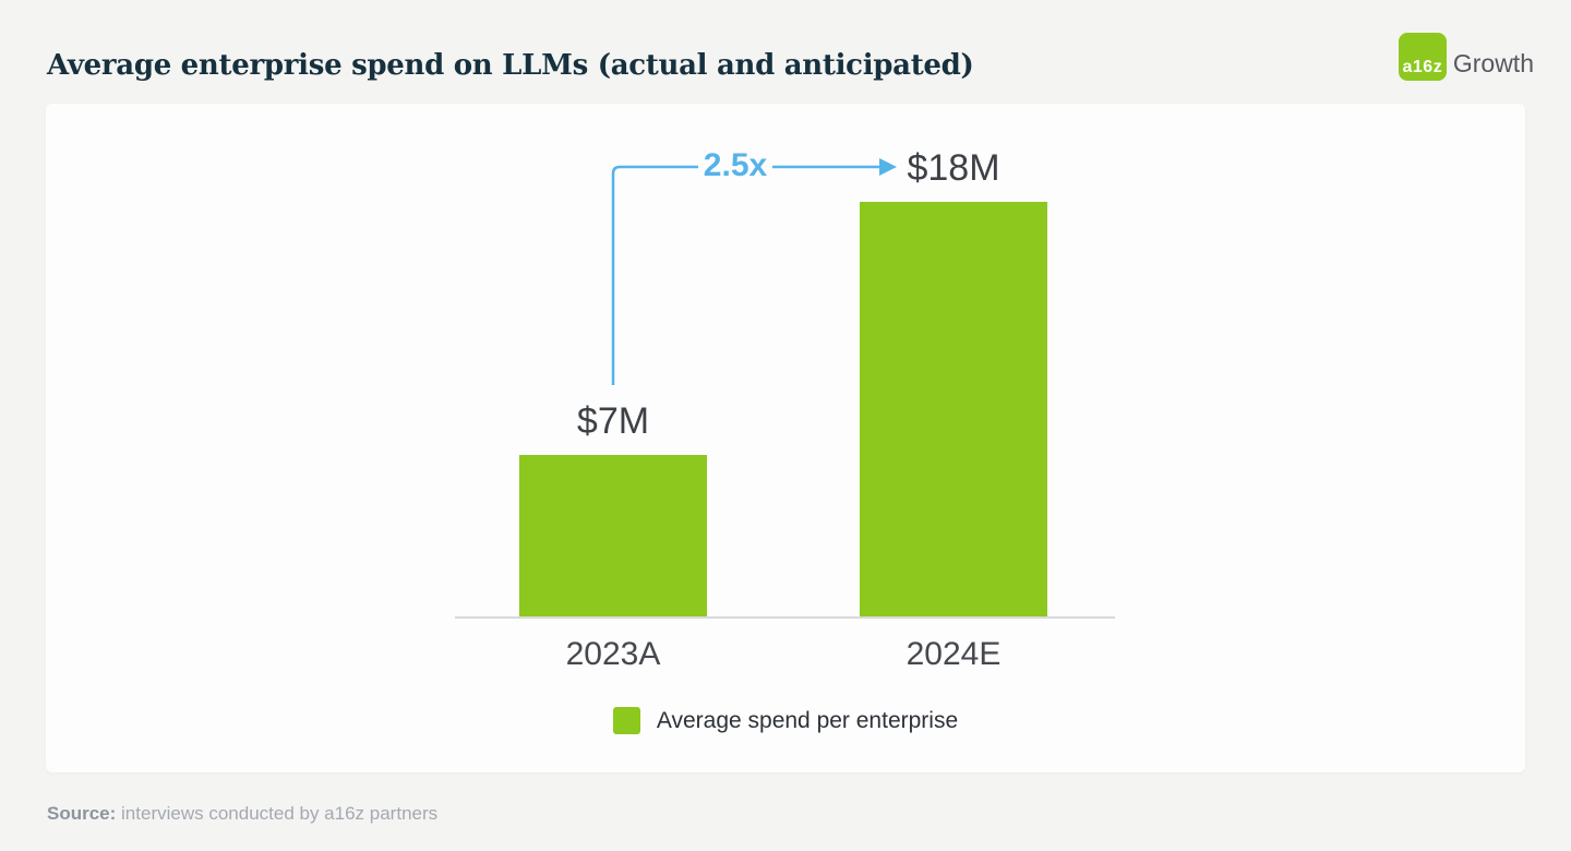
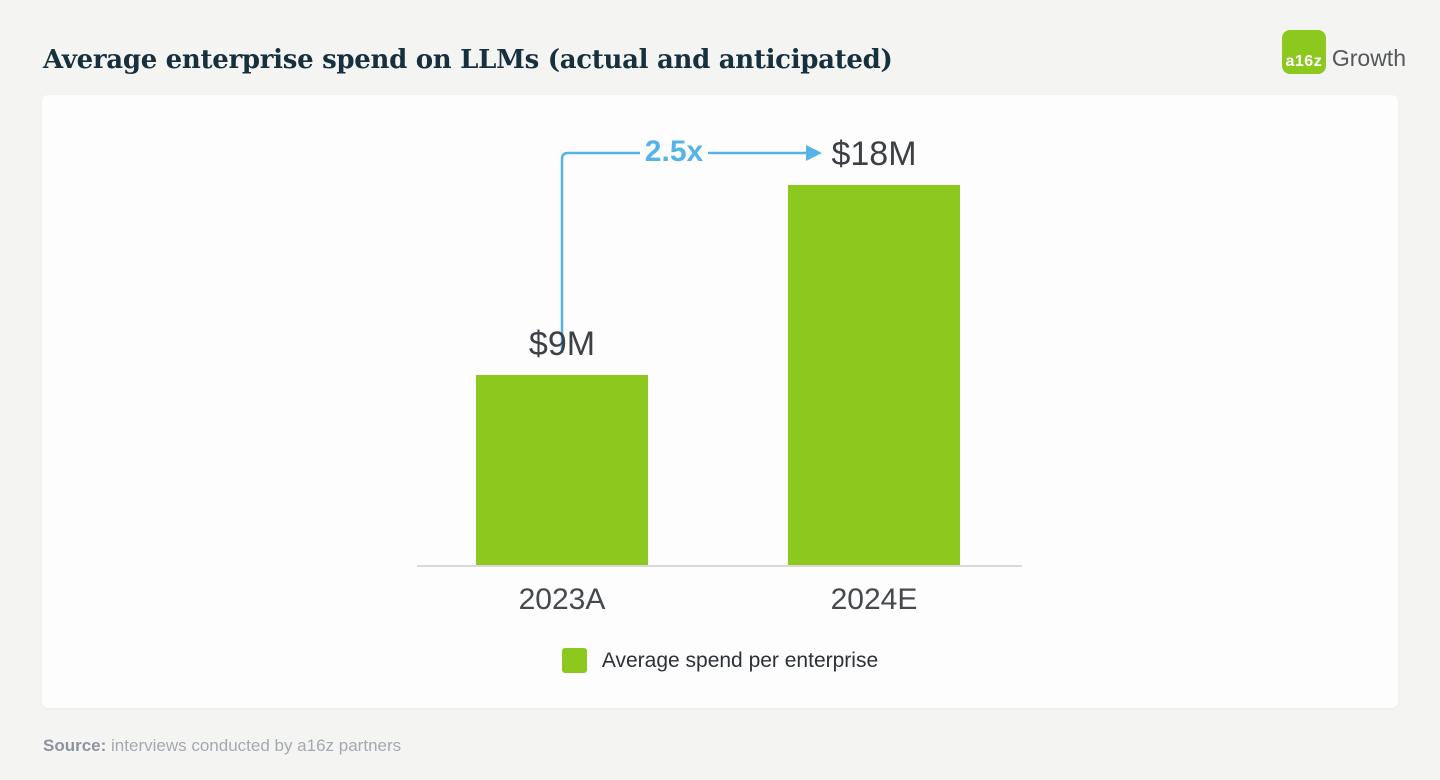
2023A: $7M -> $9M
